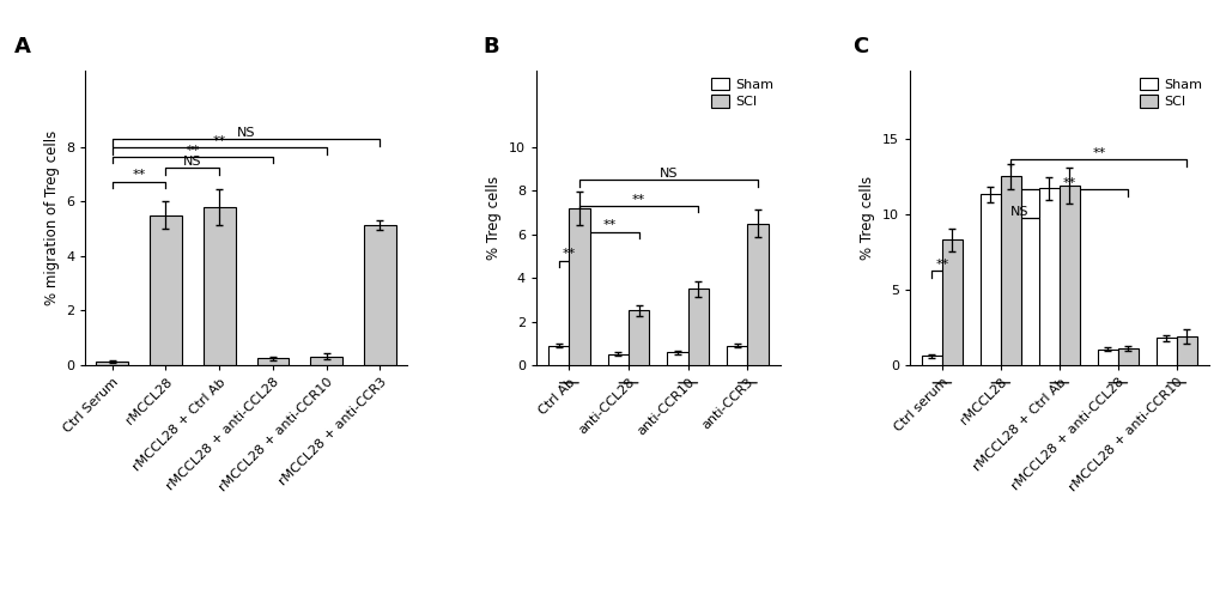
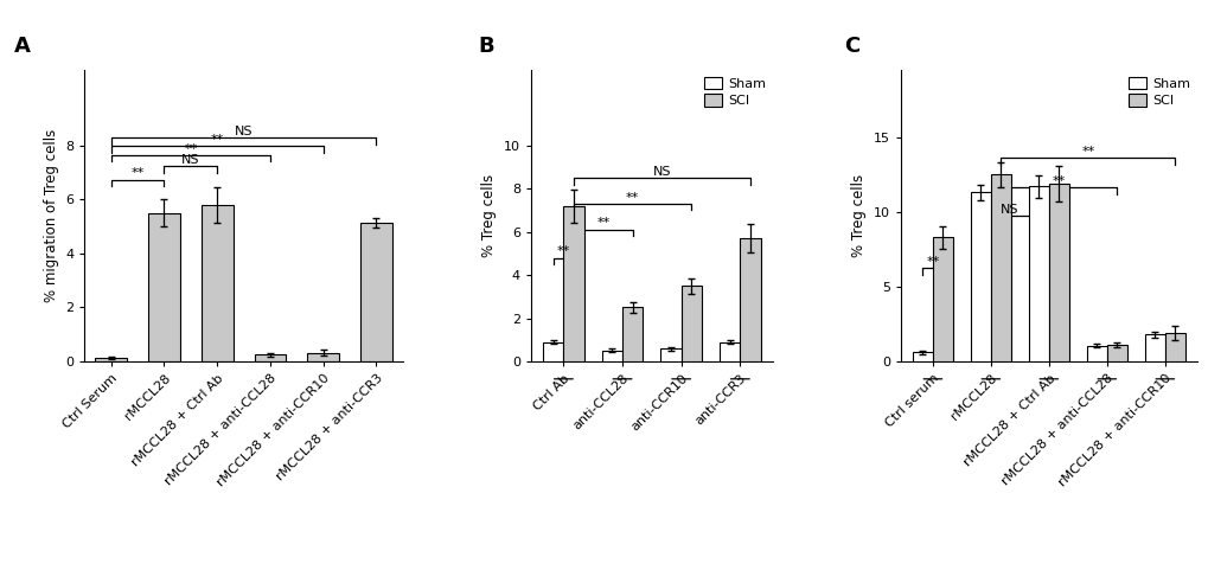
SCI/anti-CCR3: 6.5 -> 5.7
